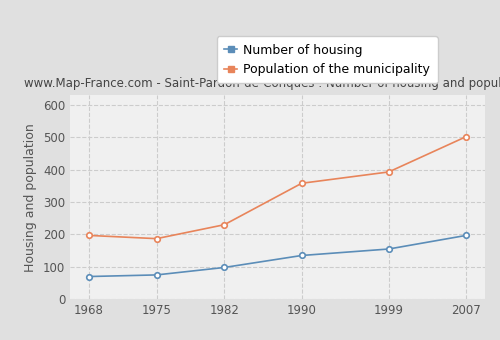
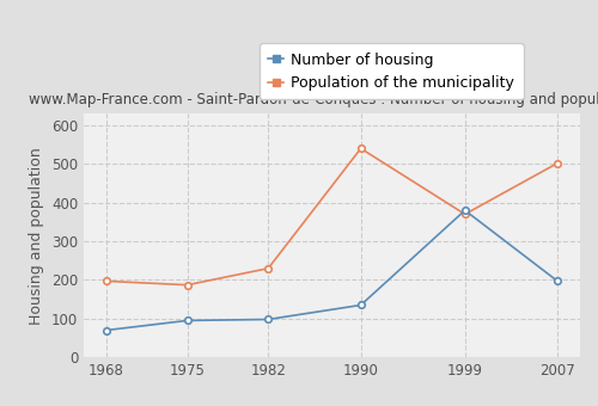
Number of housing/1975: 75 -> 95
Population of the municipality/1990: 358 -> 540
Number of housing/1999: 155 -> 380
Population of the municipality/1999: 393 -> 370
